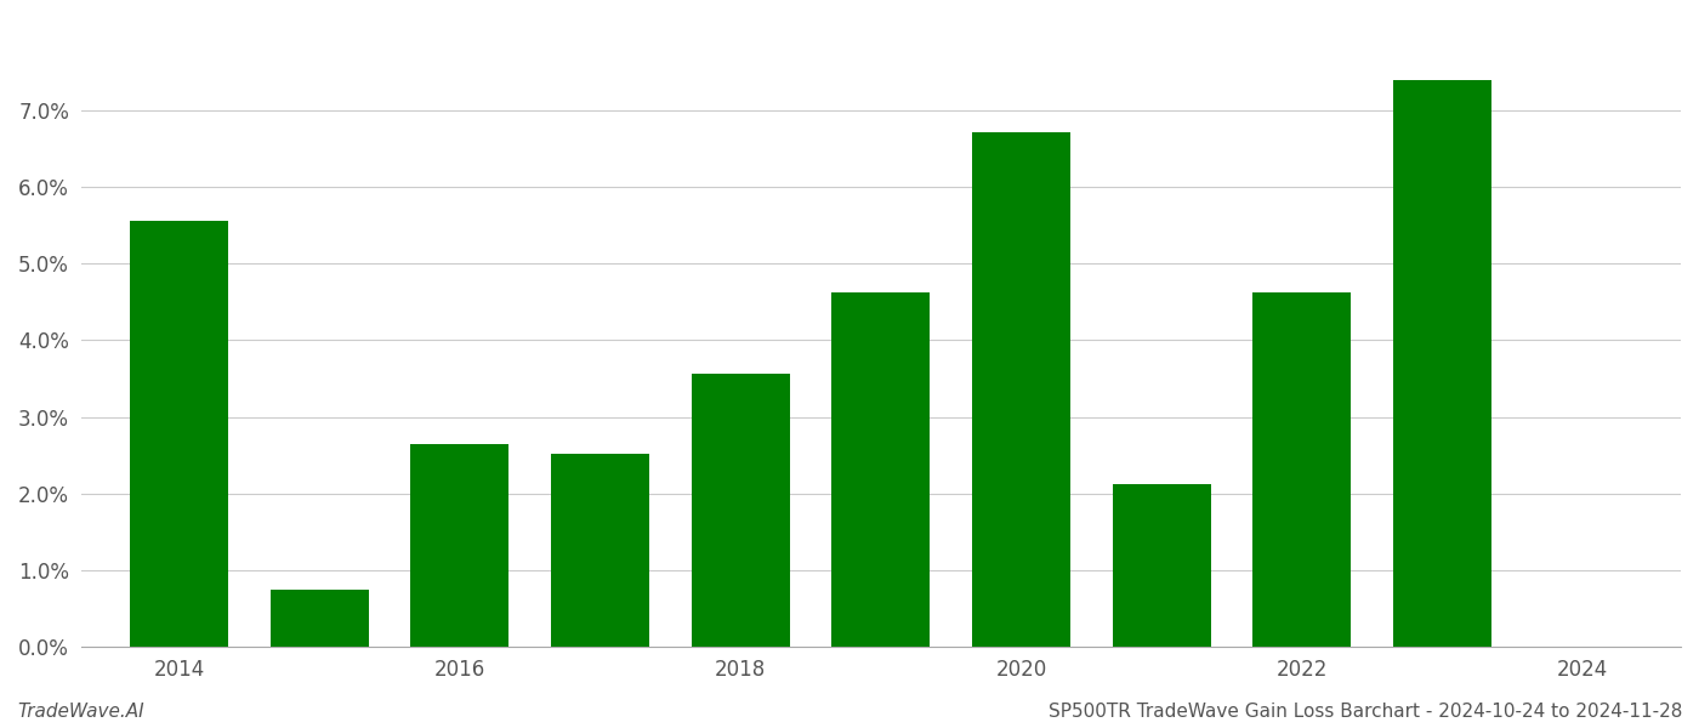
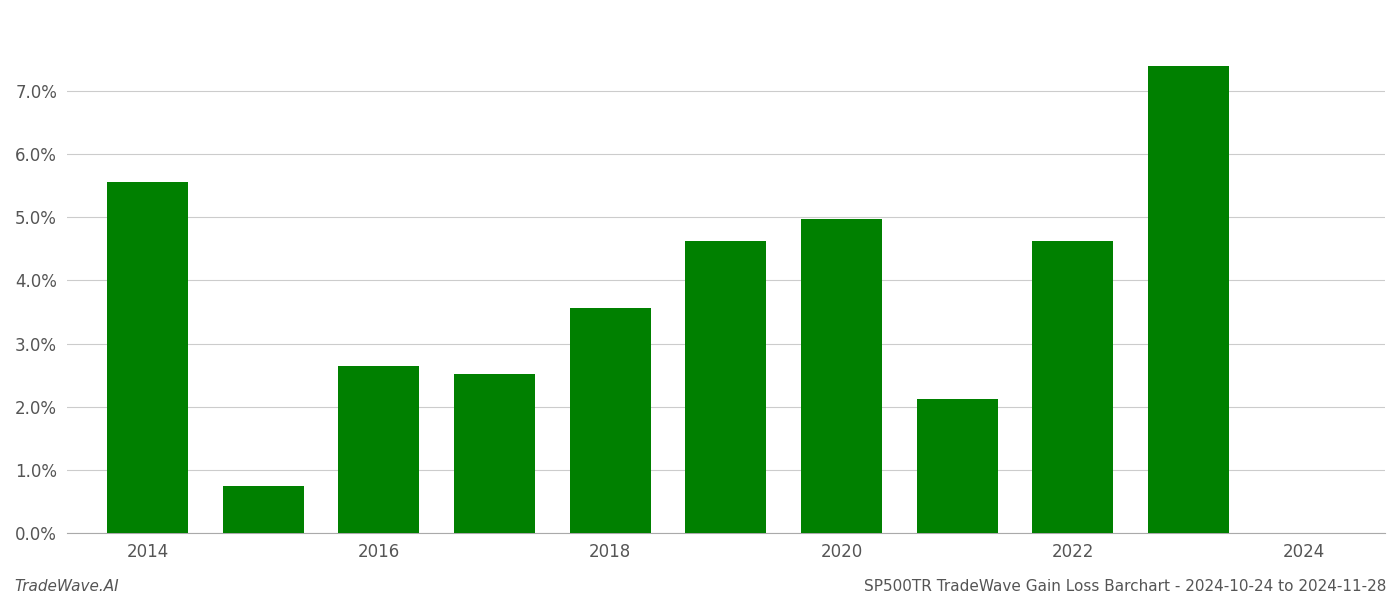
2020: 6.72% -> 4.98%
